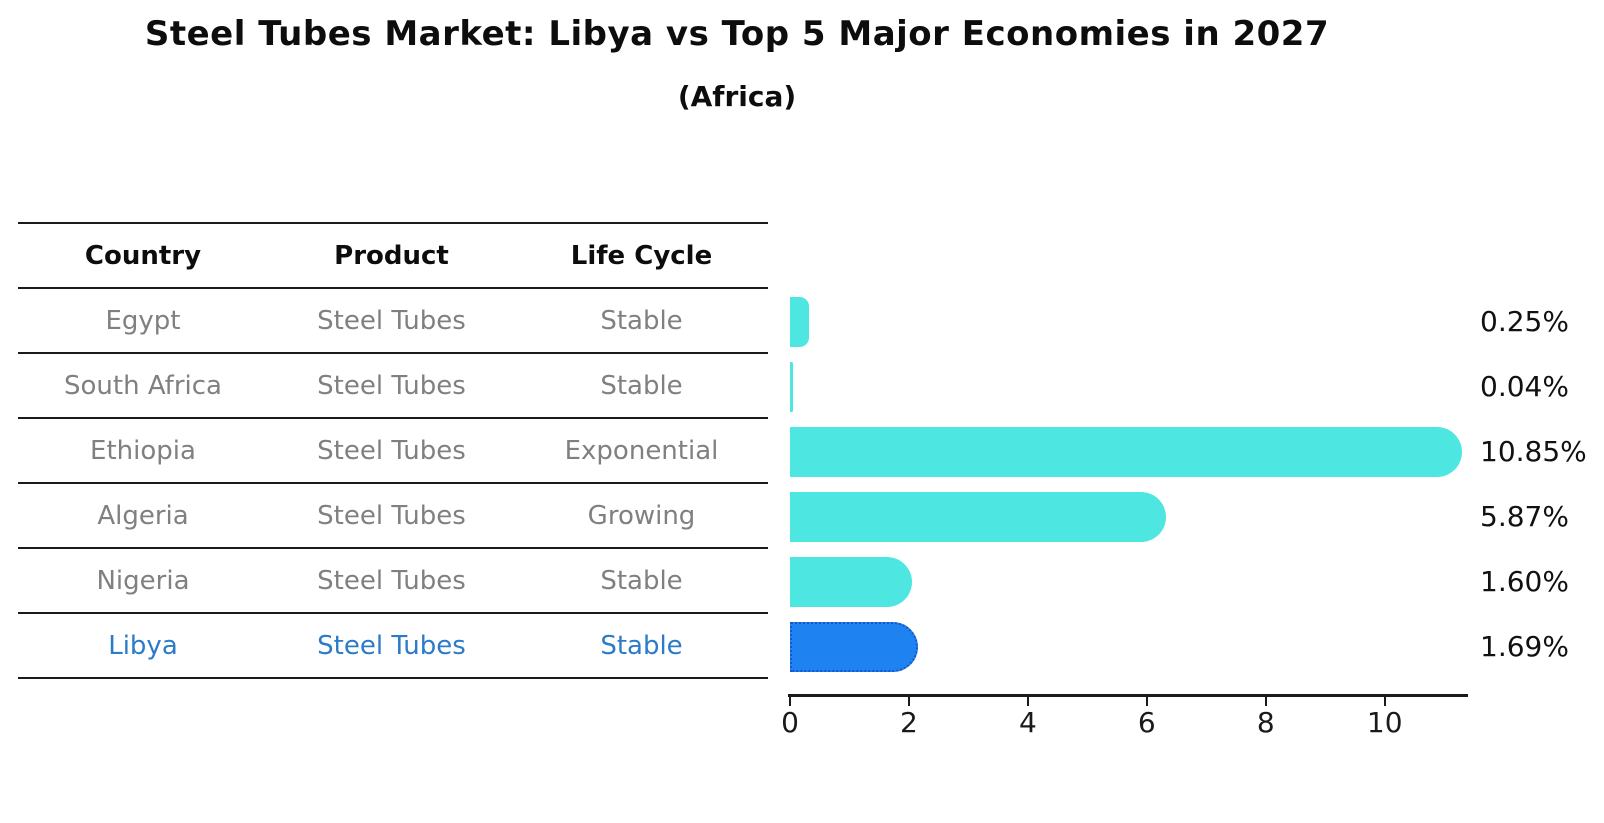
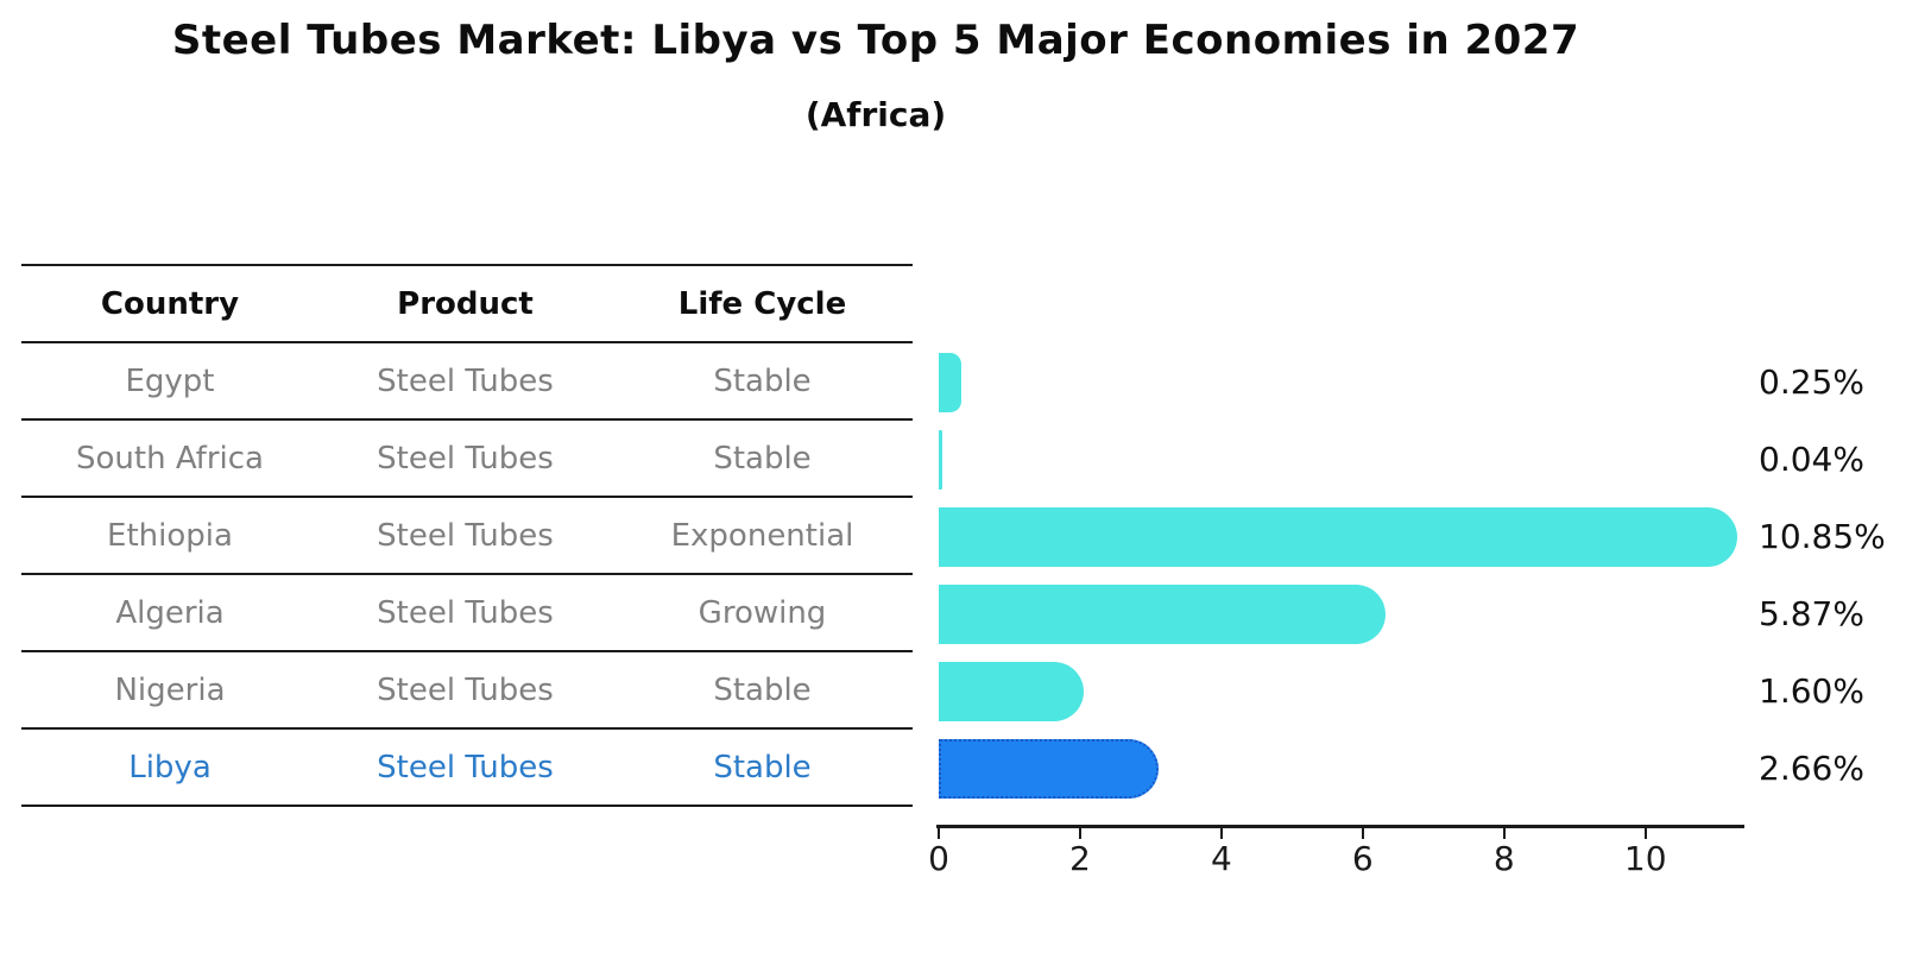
Libya: 1.69% -> 2.66%
